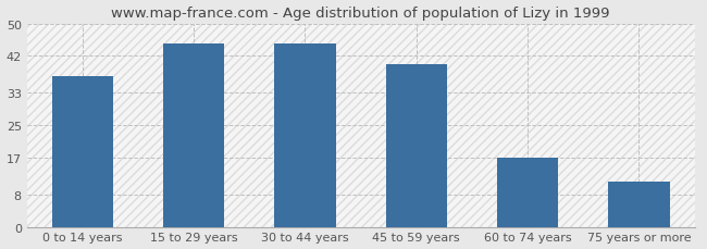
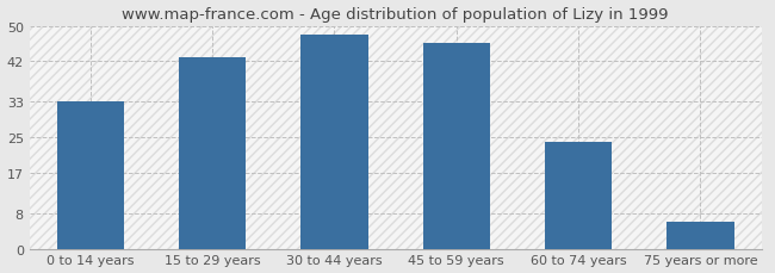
0 to 14 years: 37 -> 33
15 to 29 years: 45 -> 43
30 to 44 years: 45 -> 48
45 to 59 years: 40 -> 46
60 to 74 years: 17 -> 24
75 years or more: 11 -> 6
